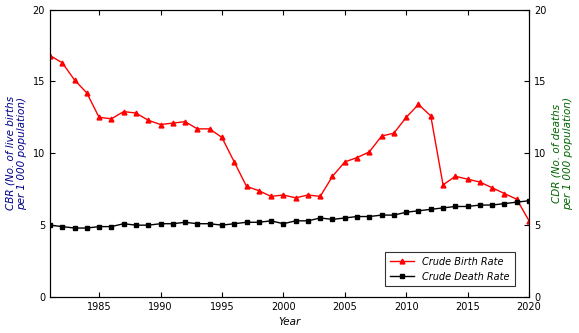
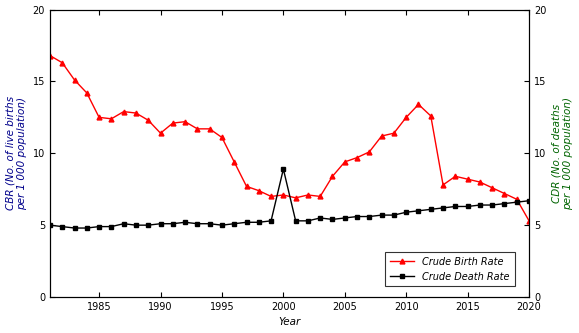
Crude Birth Rate/1990: 12.0 -> 11.4
Crude Death Rate/2000: 5.1 -> 8.9
